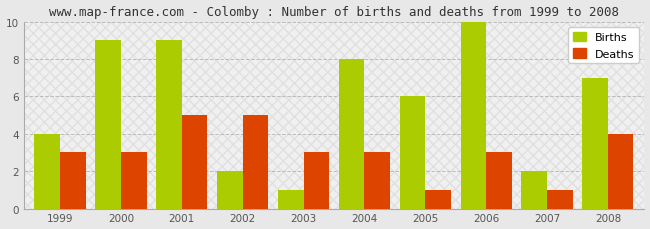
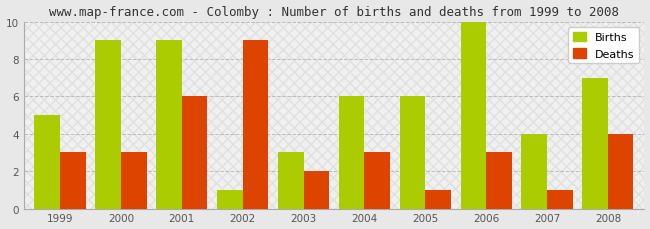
Births/1999: 4 -> 5
Deaths/2001: 5 -> 6
Births/2002: 2 -> 1
Deaths/2002: 5 -> 9
Births/2003: 1 -> 3
Deaths/2003: 3 -> 2
Births/2004: 8 -> 6
Births/2007: 2 -> 4
